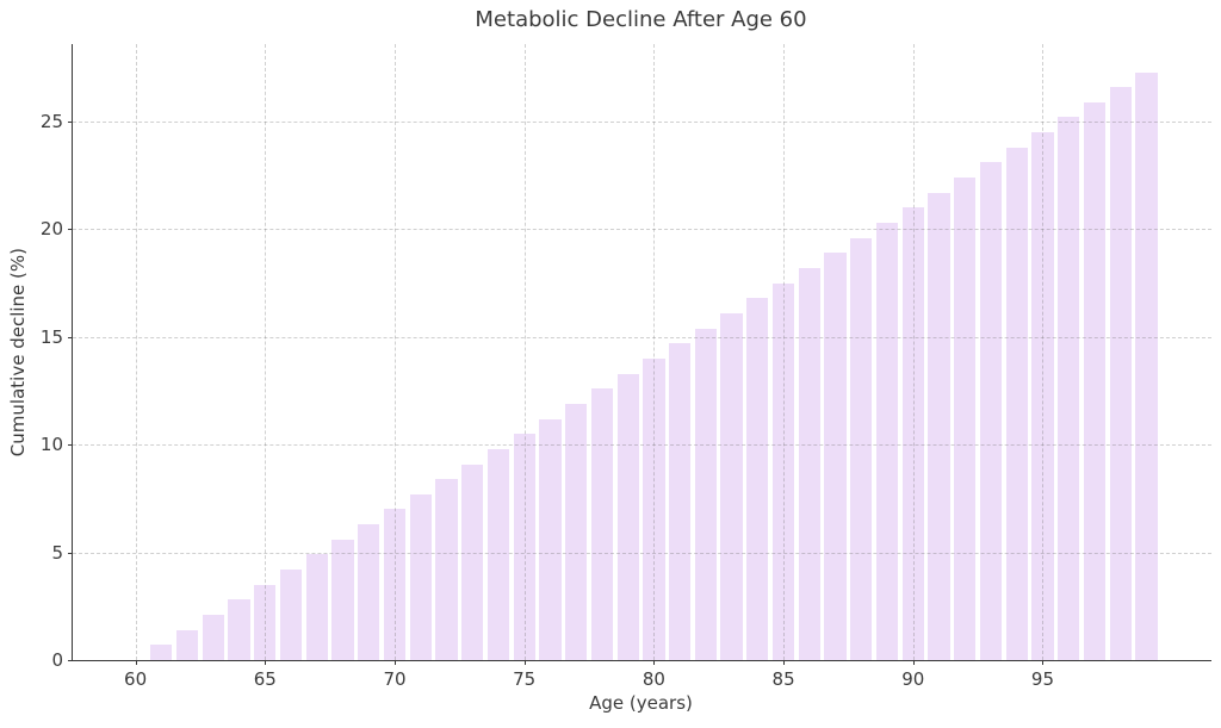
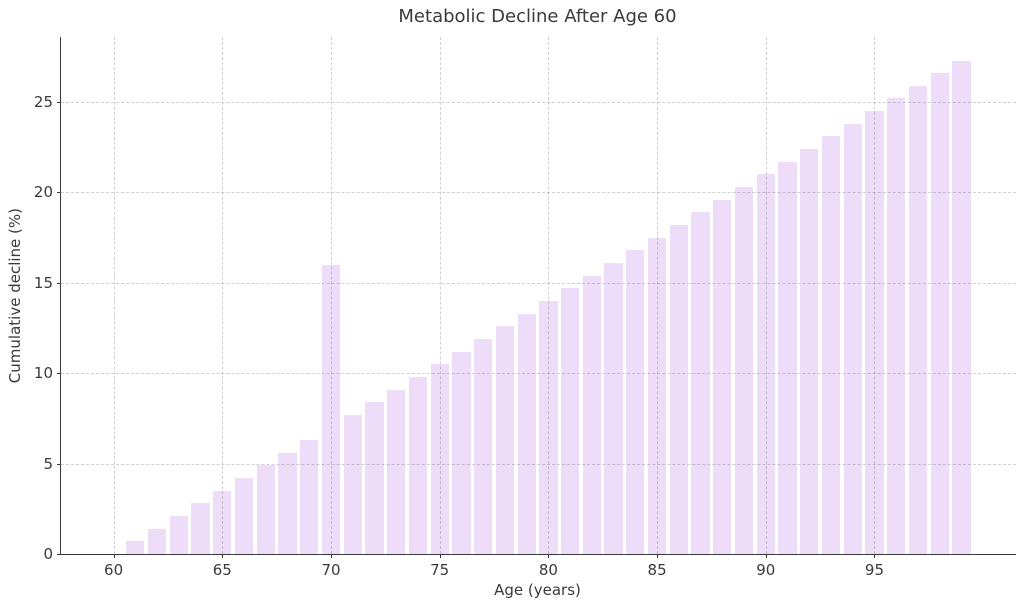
70: 7.0 -> 16.0
